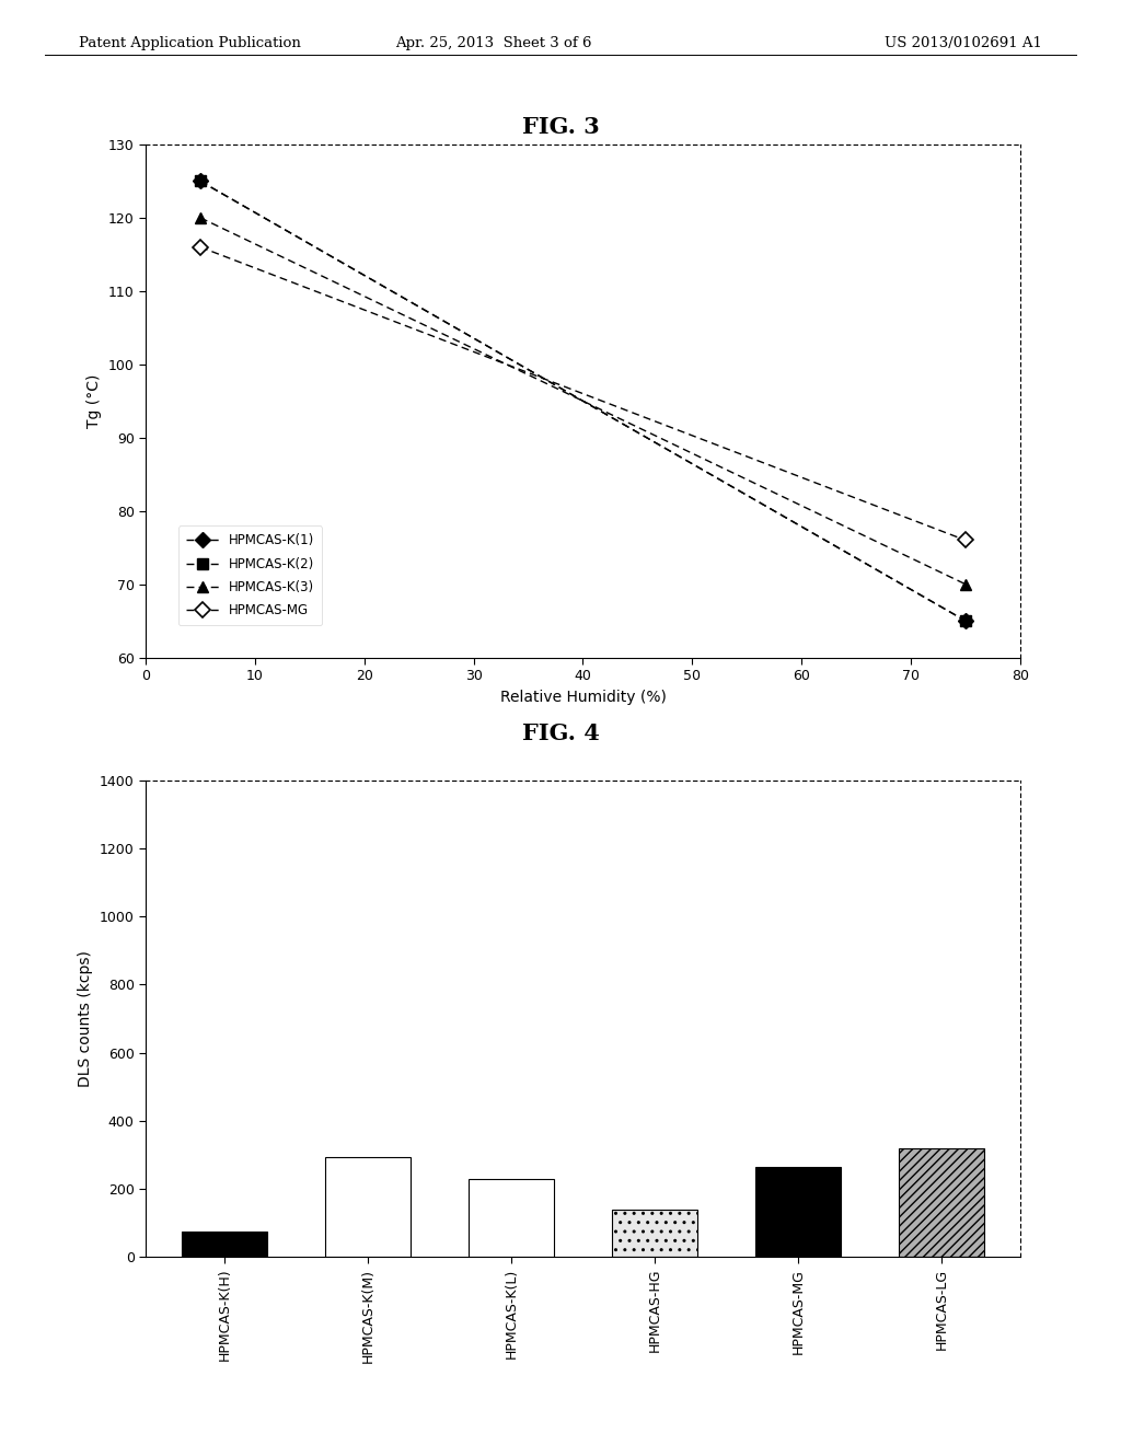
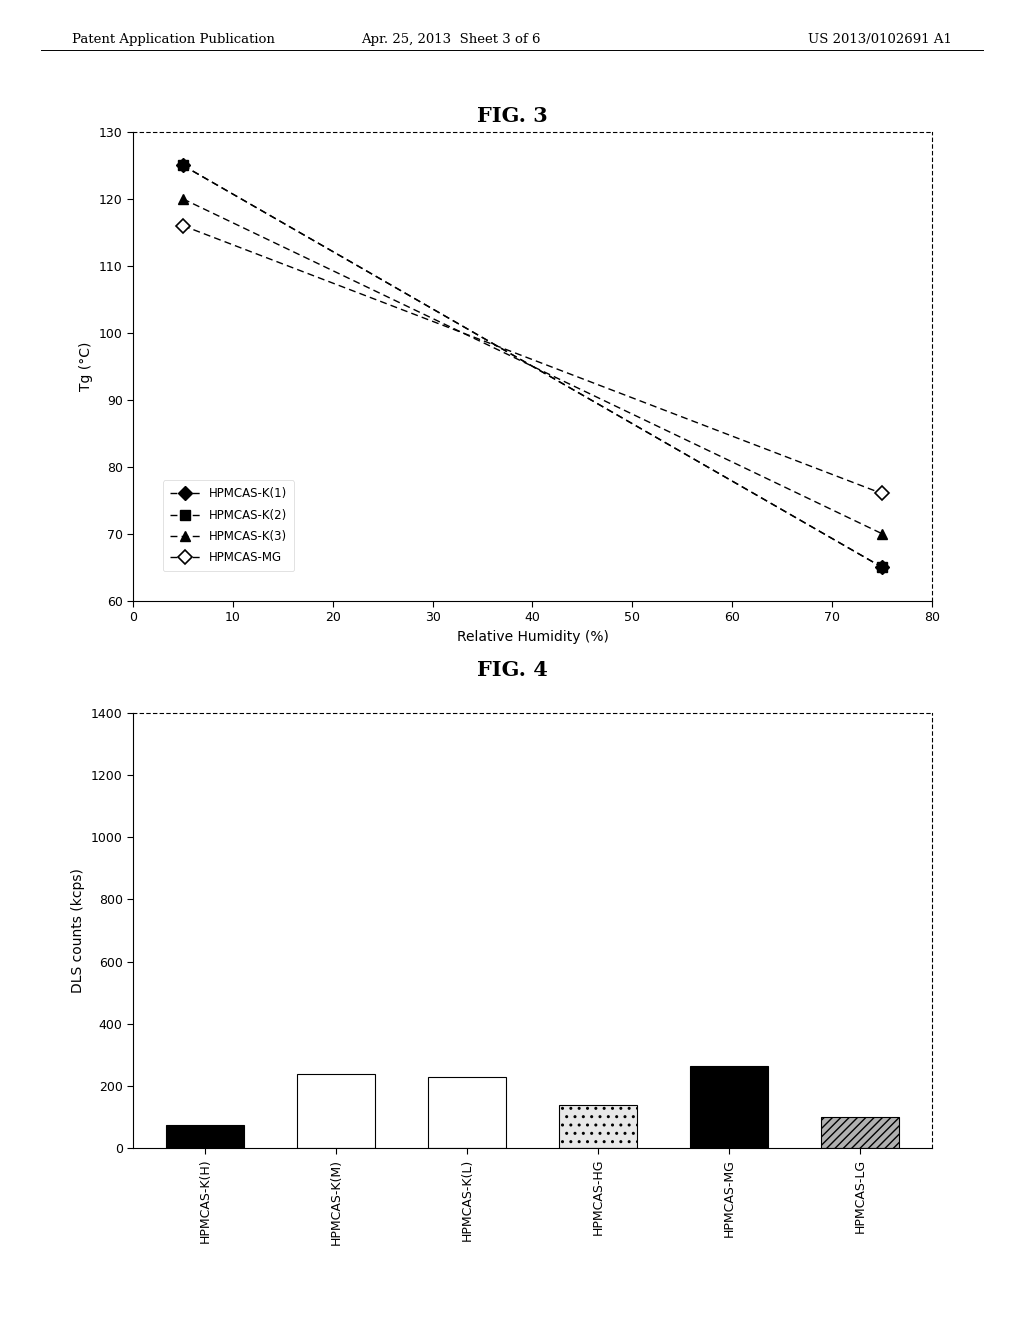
HPMCAS-K(M): 295 -> 240
HPMCAS-LG: 320 -> 100
